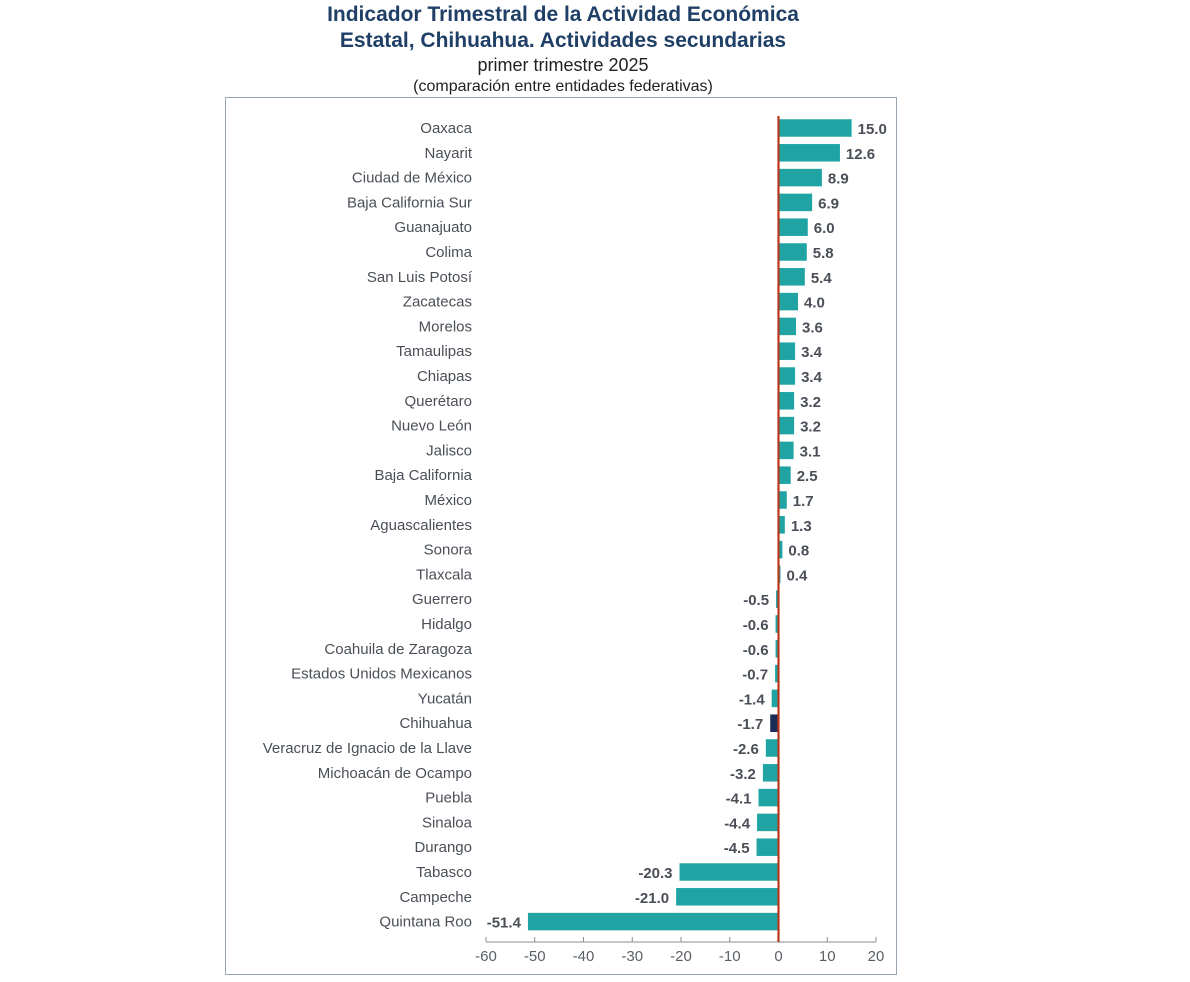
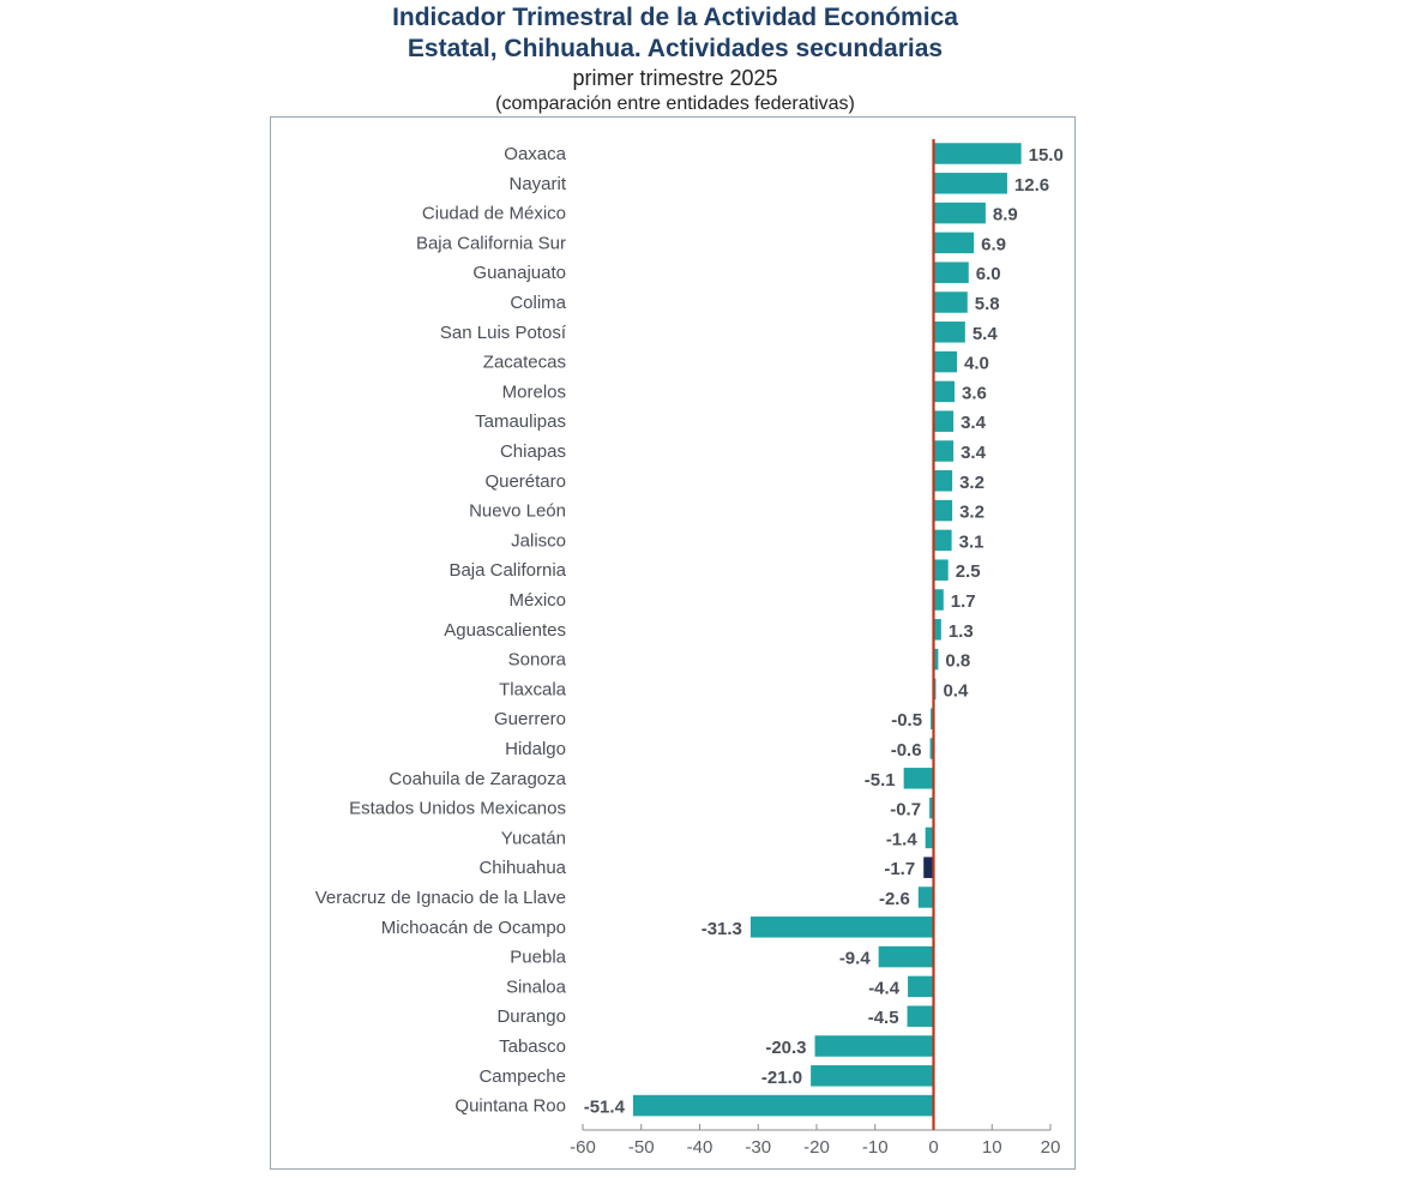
Coahuila de Zaragoza: -0.6 -> -5.1
Michoacán de Ocampo: -3.2 -> -31.3
Puebla: -4.1 -> -9.4
